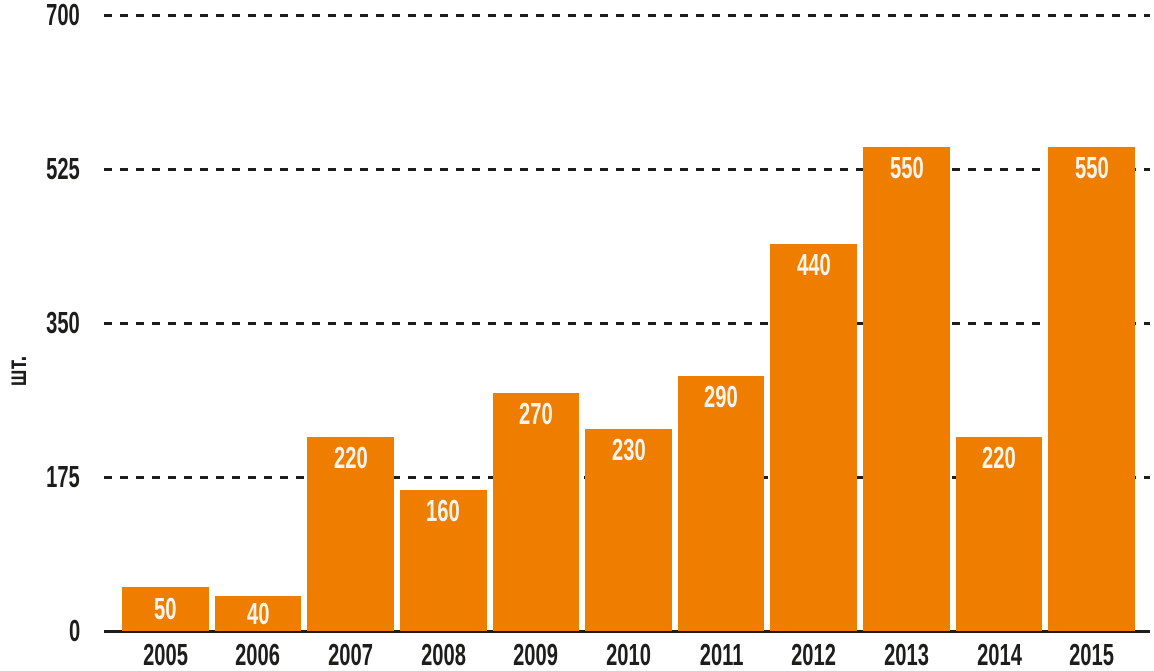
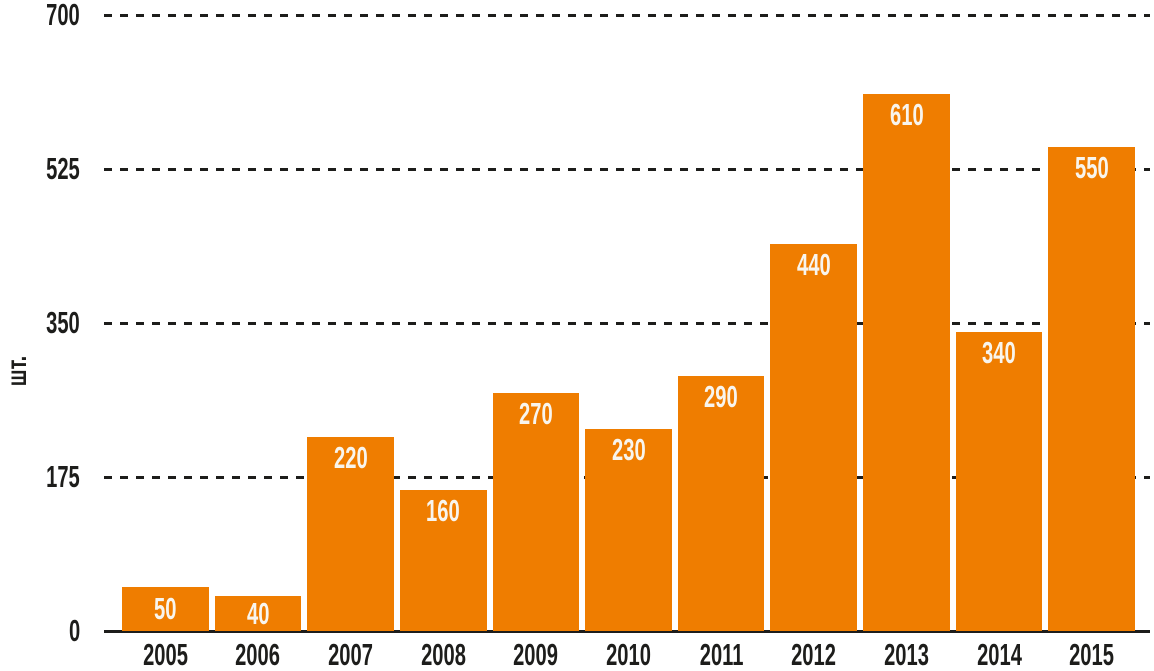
2013: 550 -> 610
2014: 220 -> 340
